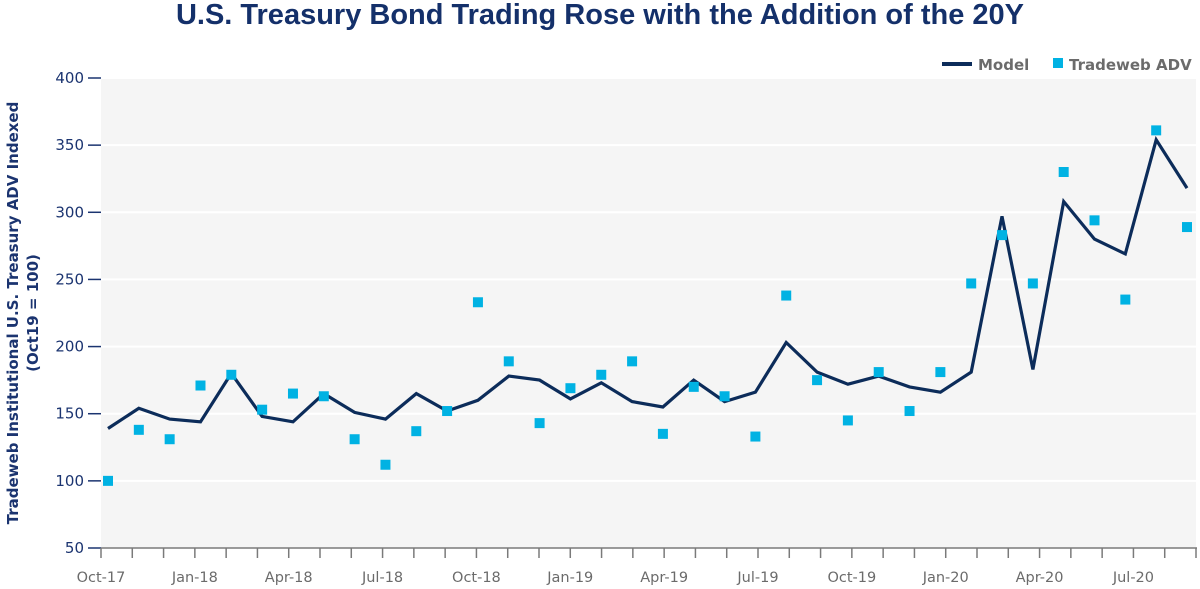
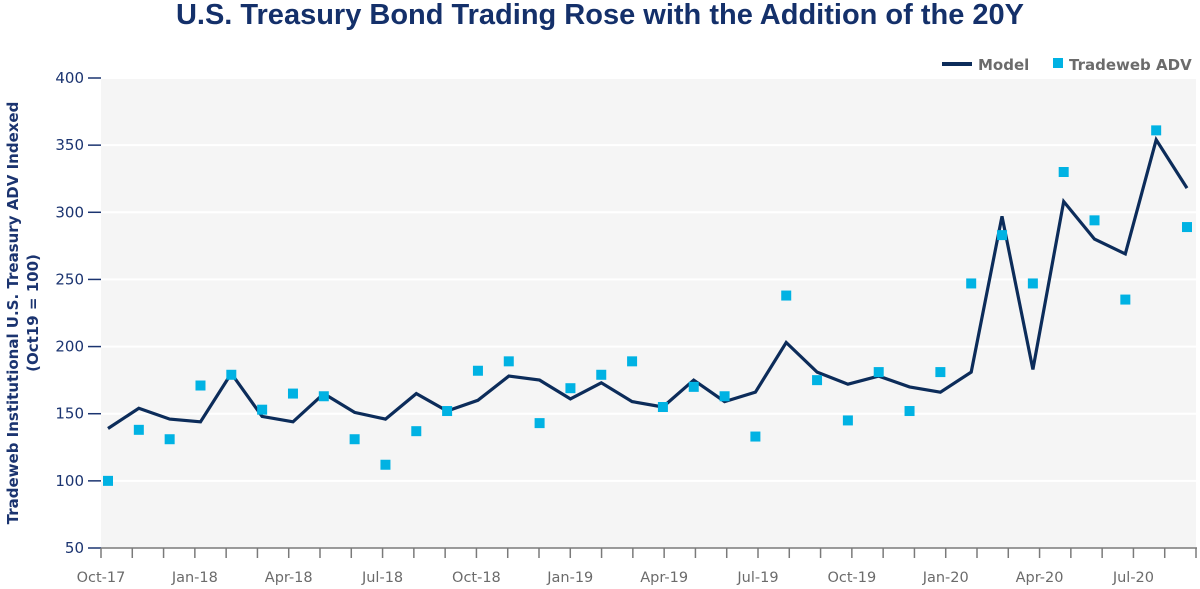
Tradeweb ADV/Oct-18: 233 -> 182
Tradeweb ADV/Apr-19: 135 -> 155
